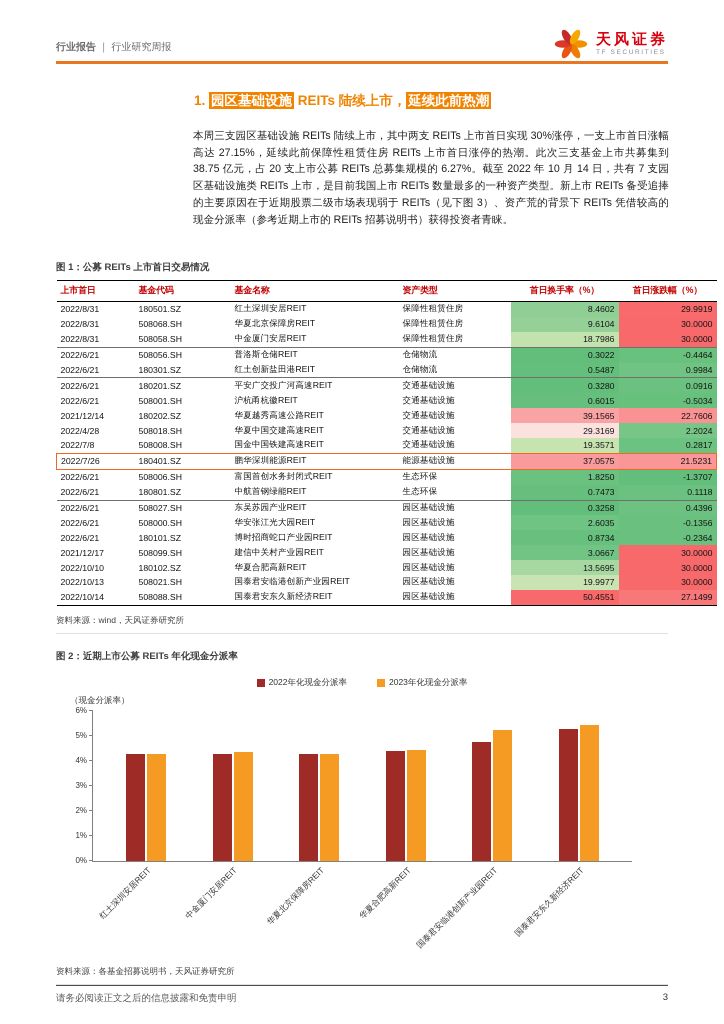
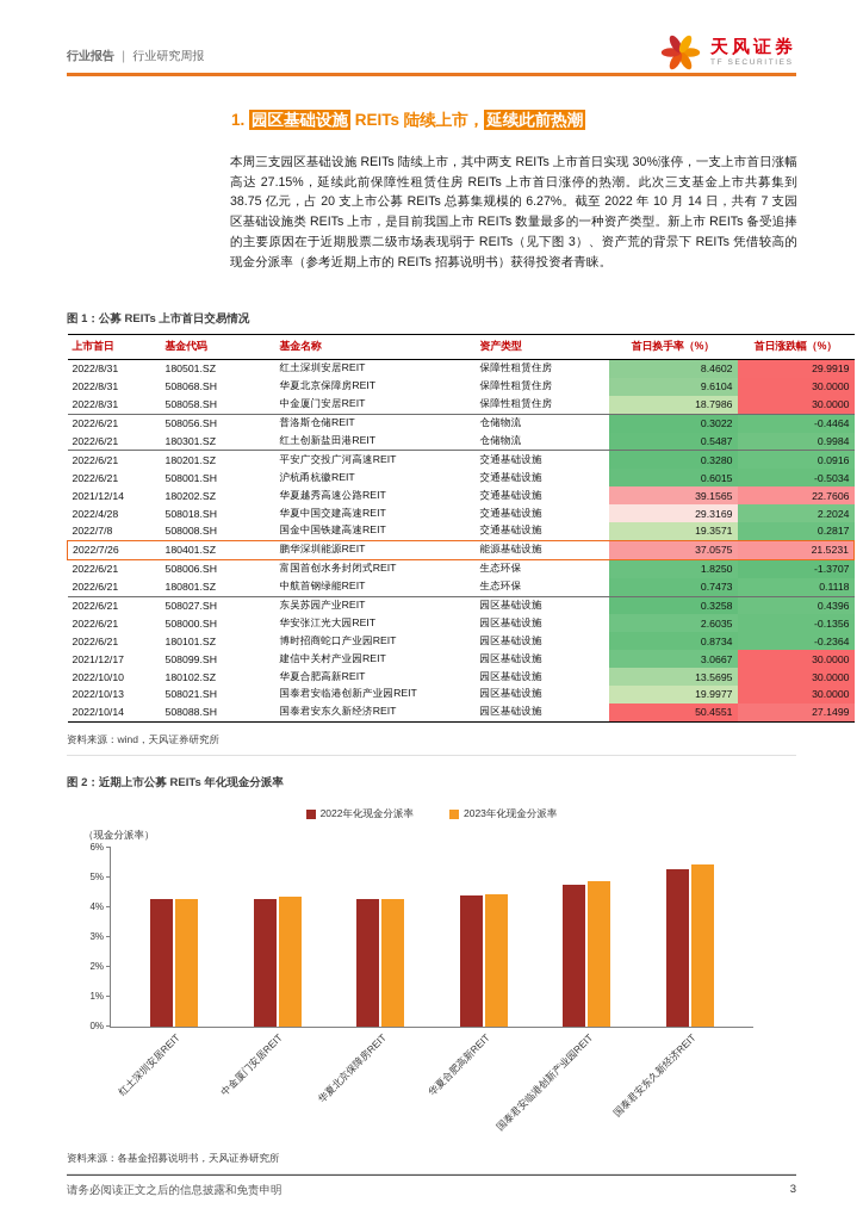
2023年化现金分派率/国泰君安临港创新产业园REIT: 5.2% -> 4.9%
